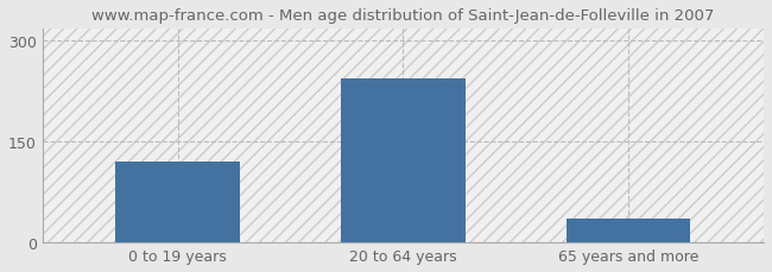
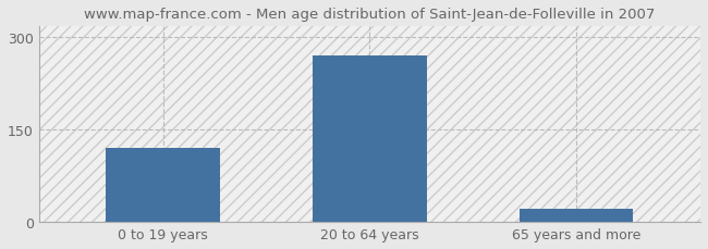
20 to 64 years: 244 -> 270
65 years and more: 36 -> 22
